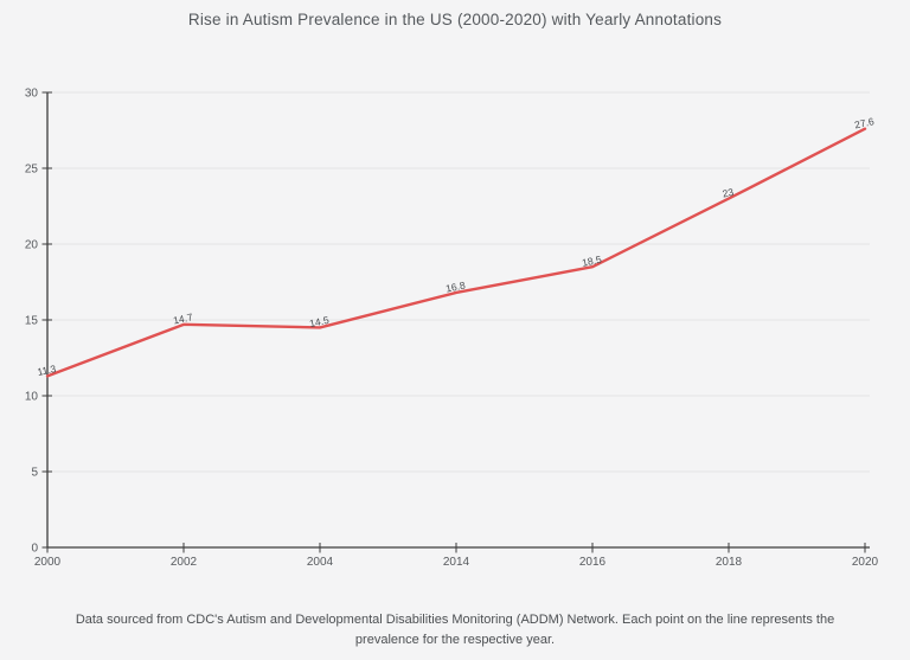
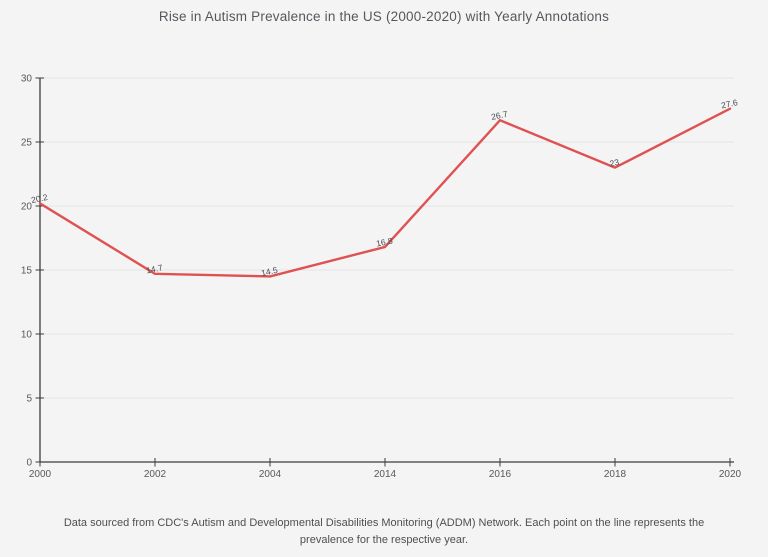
2000: 11.3 -> 20.2
2016: 18.5 -> 26.7
